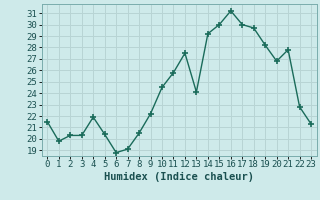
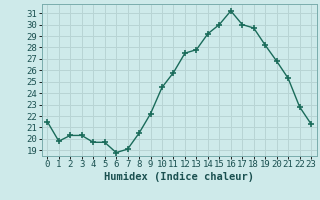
4: 21.9 -> 19.7
5: 20.4 -> 19.7
13: 24.1 -> 27.8
21: 27.8 -> 25.3
